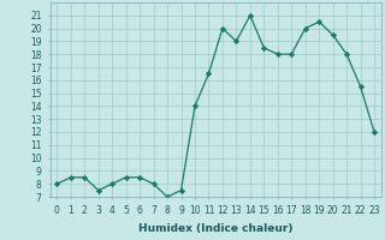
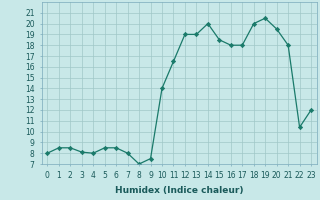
3: 7.5 -> 8.1
12: 20.0 -> 19.0
14: 21.0 -> 20.0
22: 15.5 -> 10.4
